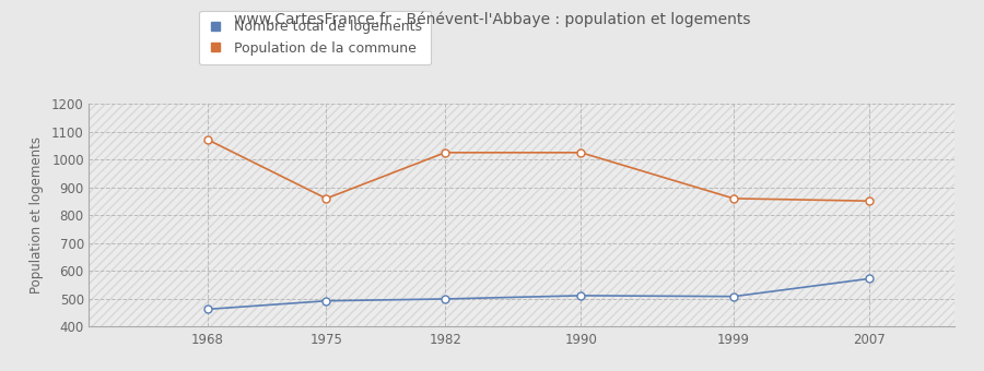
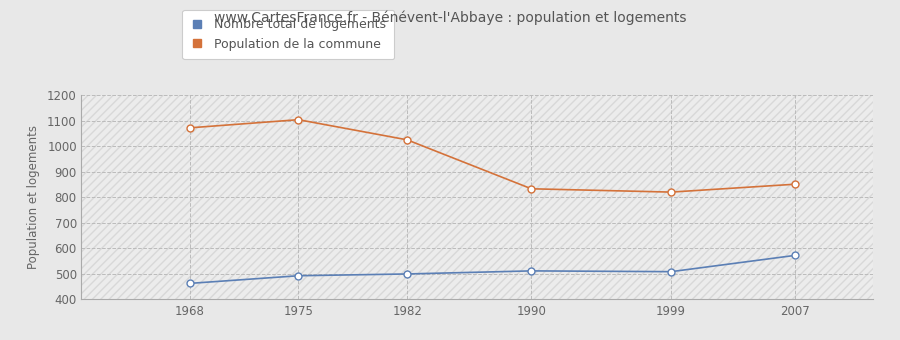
Population de la commune/1975: 860 -> 1104
Population de la commune/1990: 1025 -> 833
Population de la commune/1999: 860 -> 820
